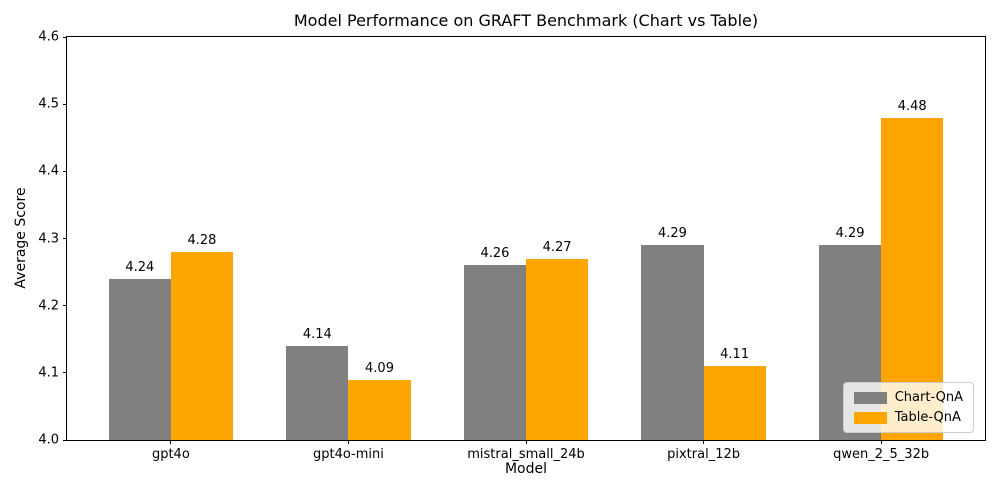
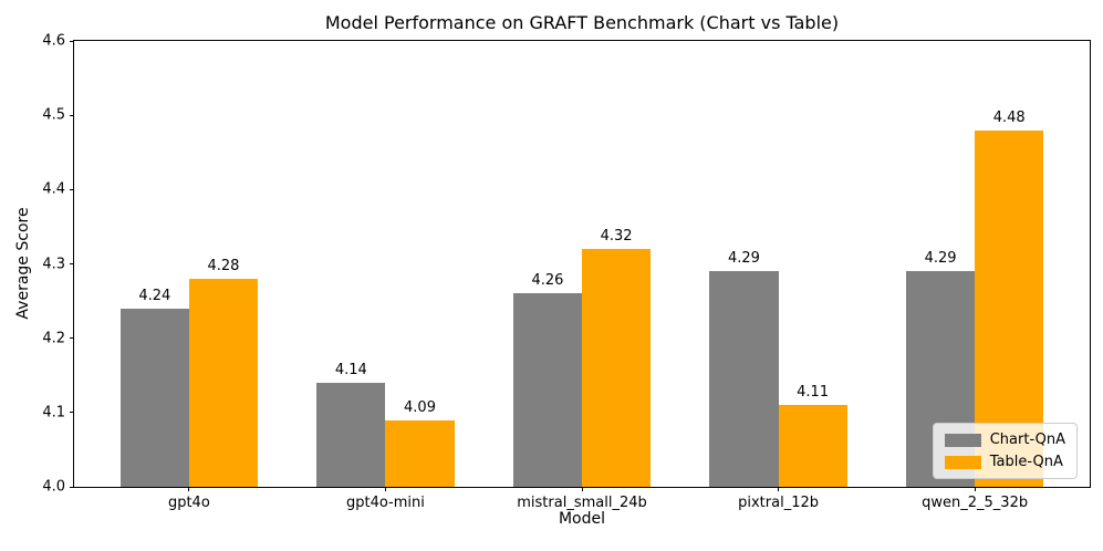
Table-QnA/mistral_small_24b: 4.27 -> 4.32
